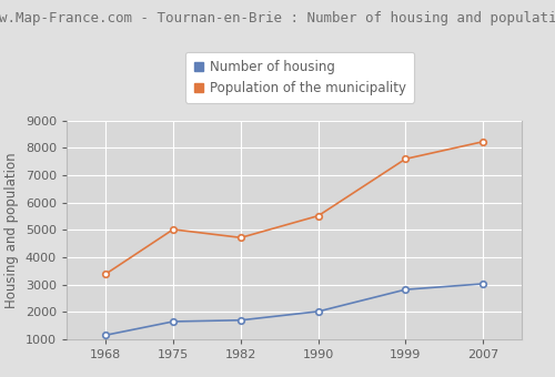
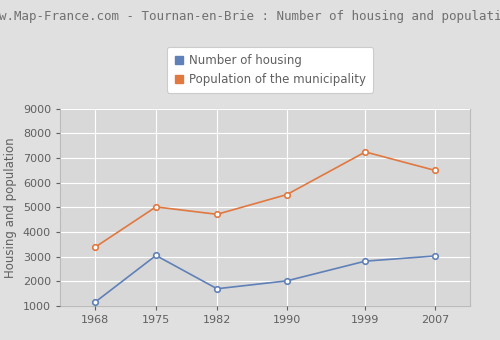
Number of housing/1975: 1650 -> 3050
Population of the municipality/1999: 7600 -> 7250
Population of the municipality/2007: 8230 -> 6500
